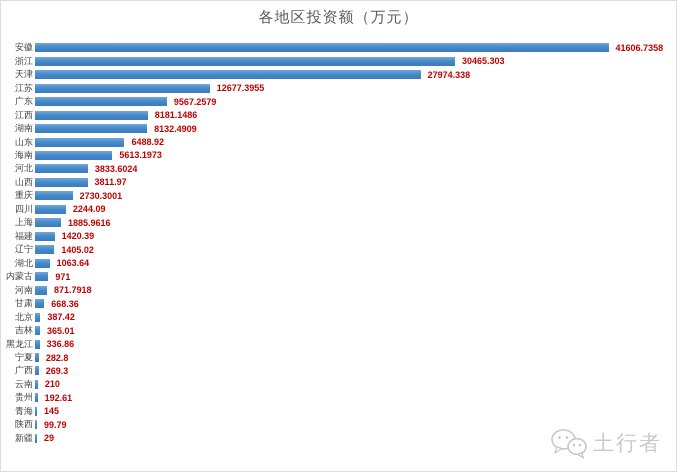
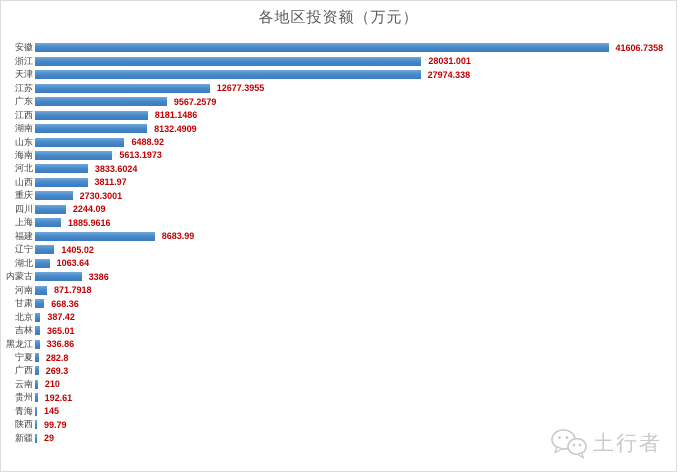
浙江: 30465.303 -> 28031.001
福建: 1420.39 -> 8683.99
内蒙古: 971 -> 3386
